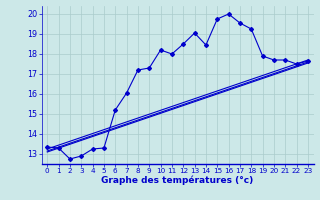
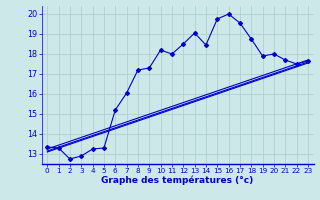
18: 19.25 -> 18.75
20: 17.70 -> 18.00
